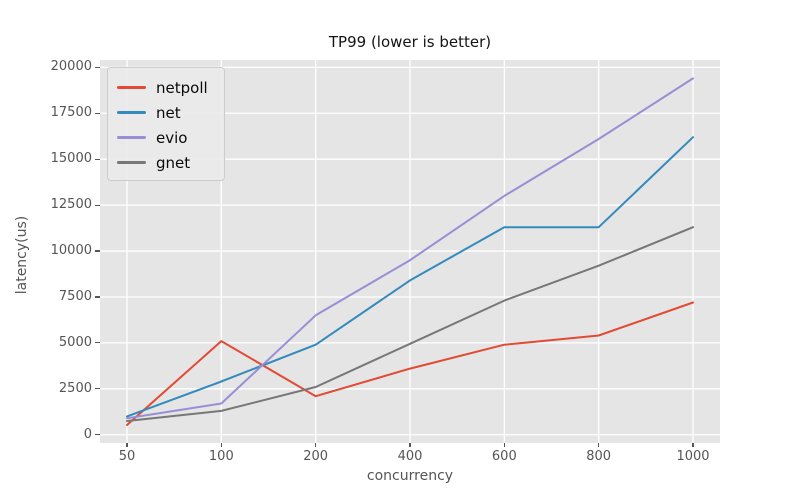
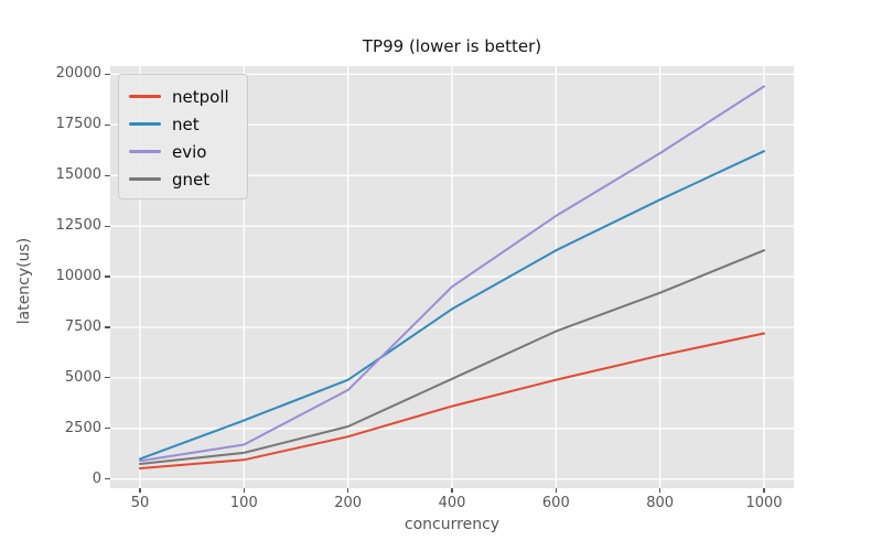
netpoll/100: 5100 -> 1000
evio/200: 6500 -> 4400
netpoll/800: 5400 -> 6100
net/800: 11300 -> 13800
